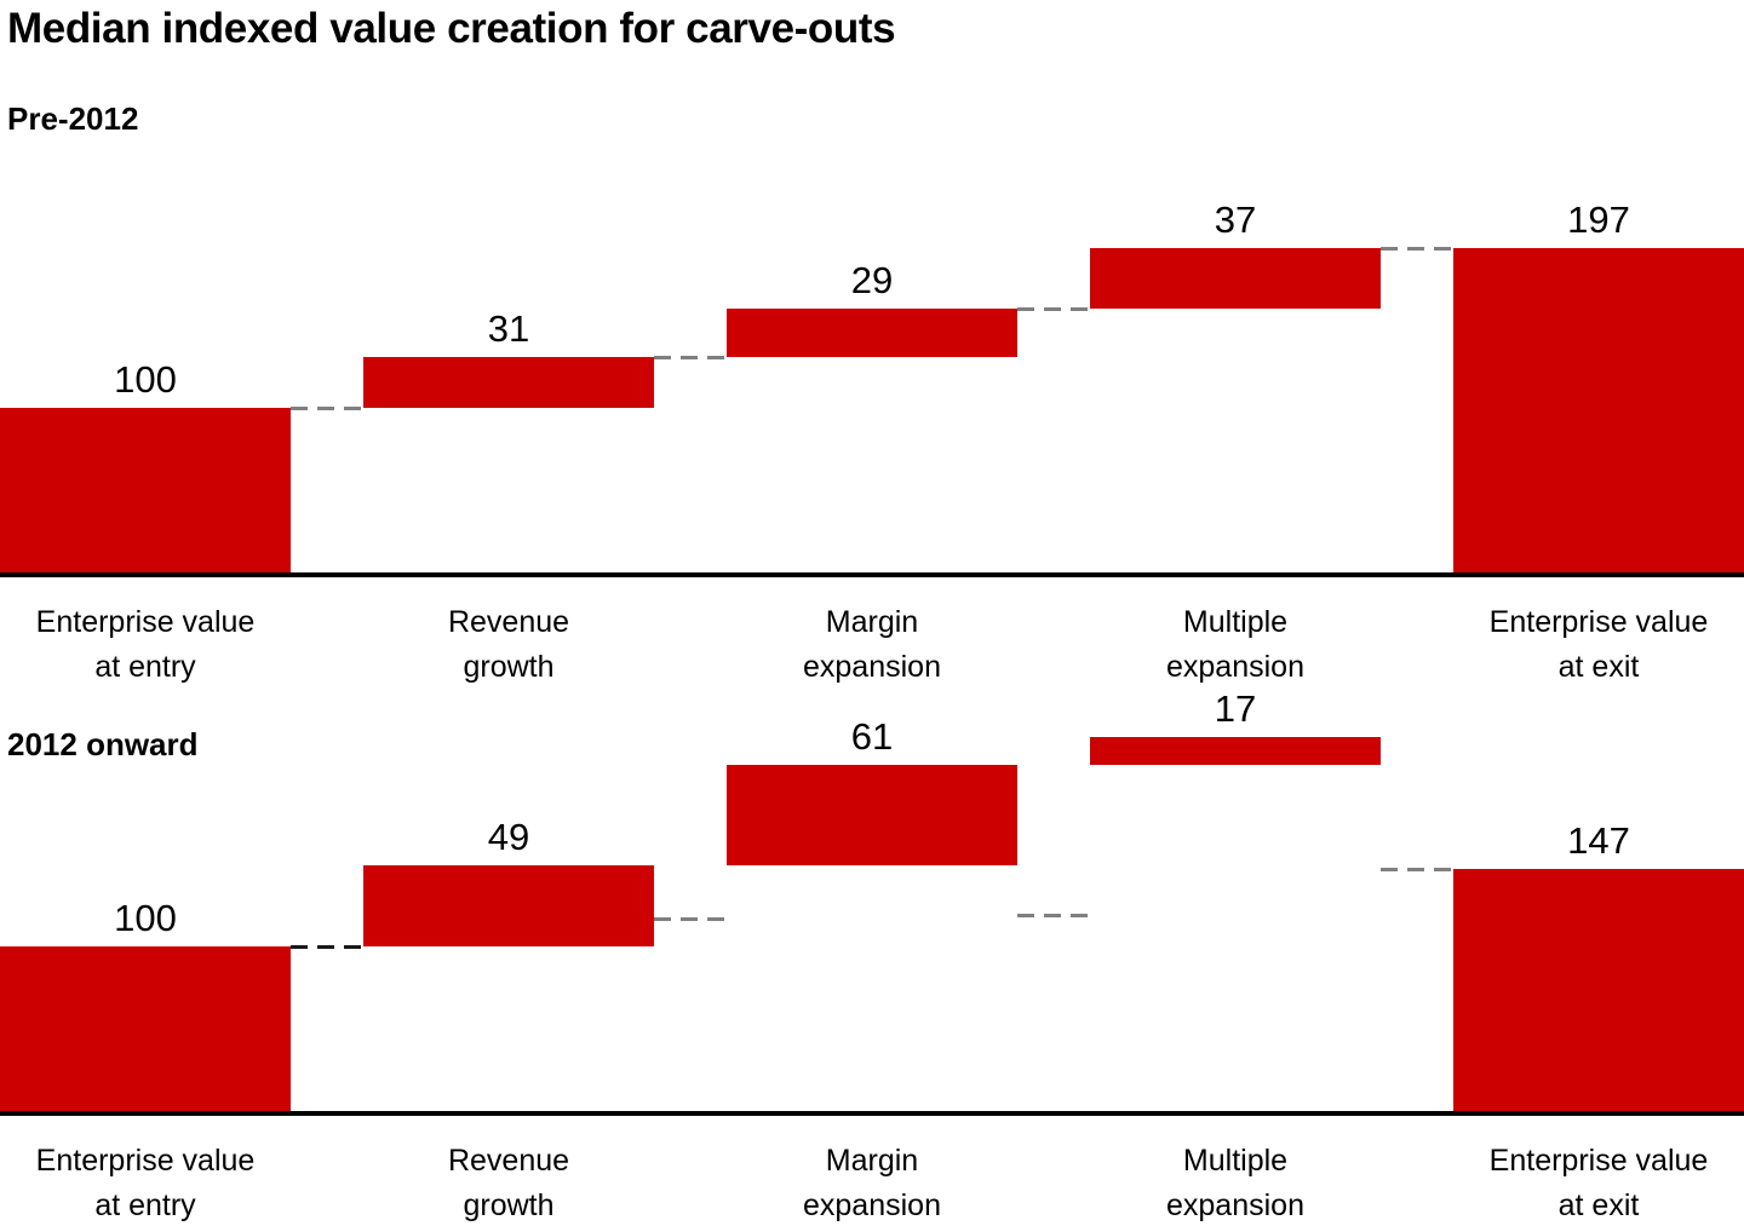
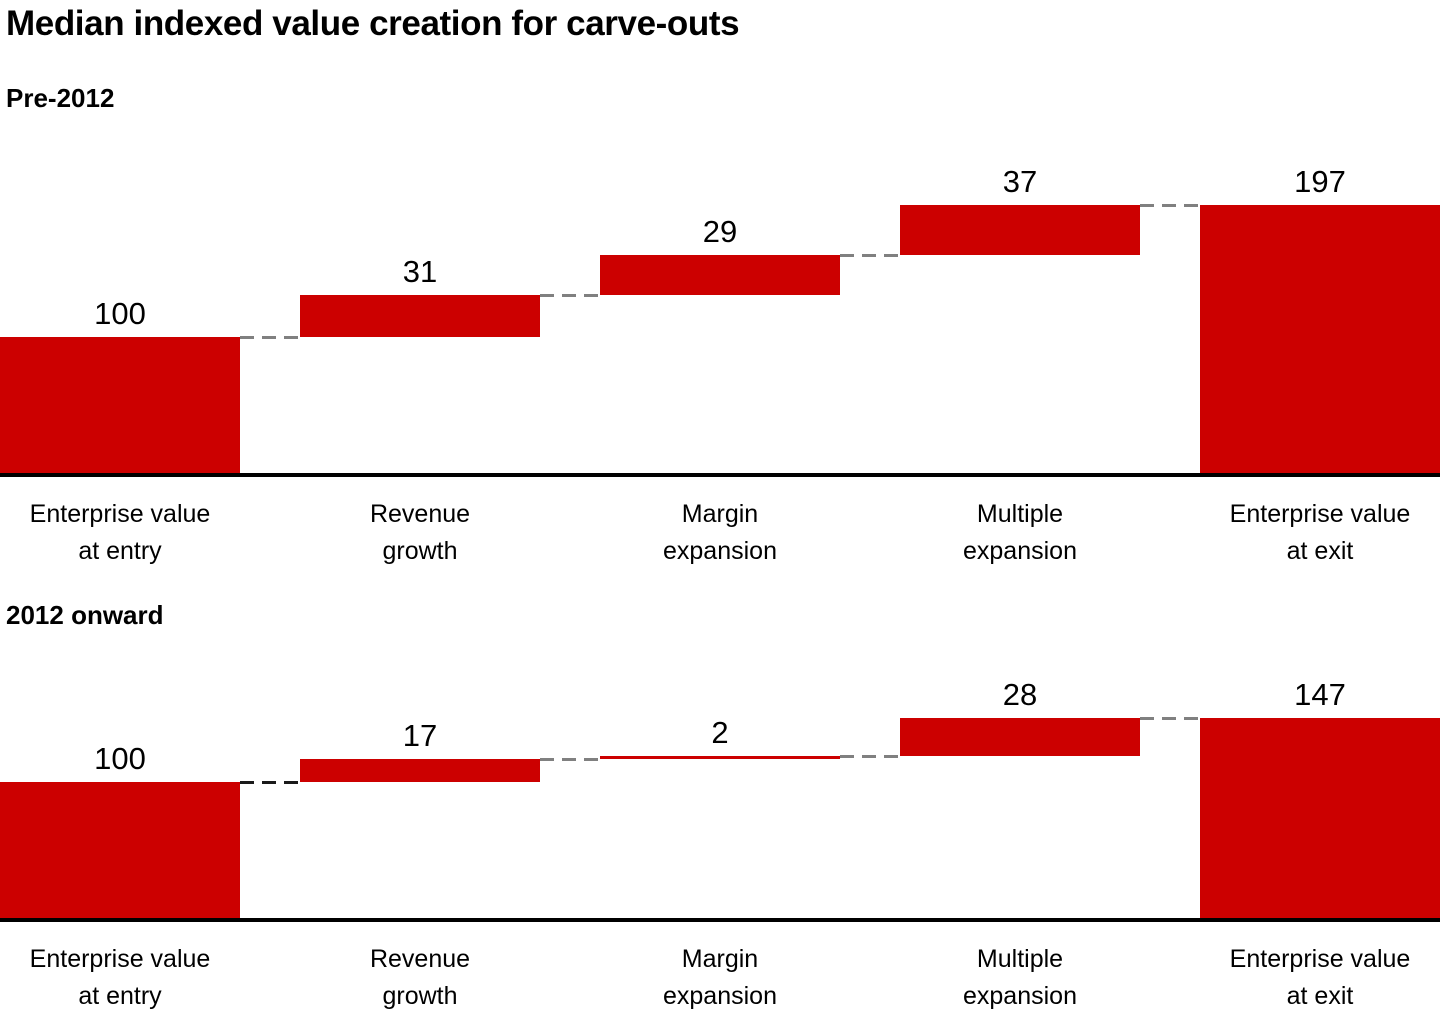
2012 onward/Revenue growth: 49 -> 17
2012 onward/Margin expansion: 61 -> 2
2012 onward/Multiple expansion: 17 -> 28
